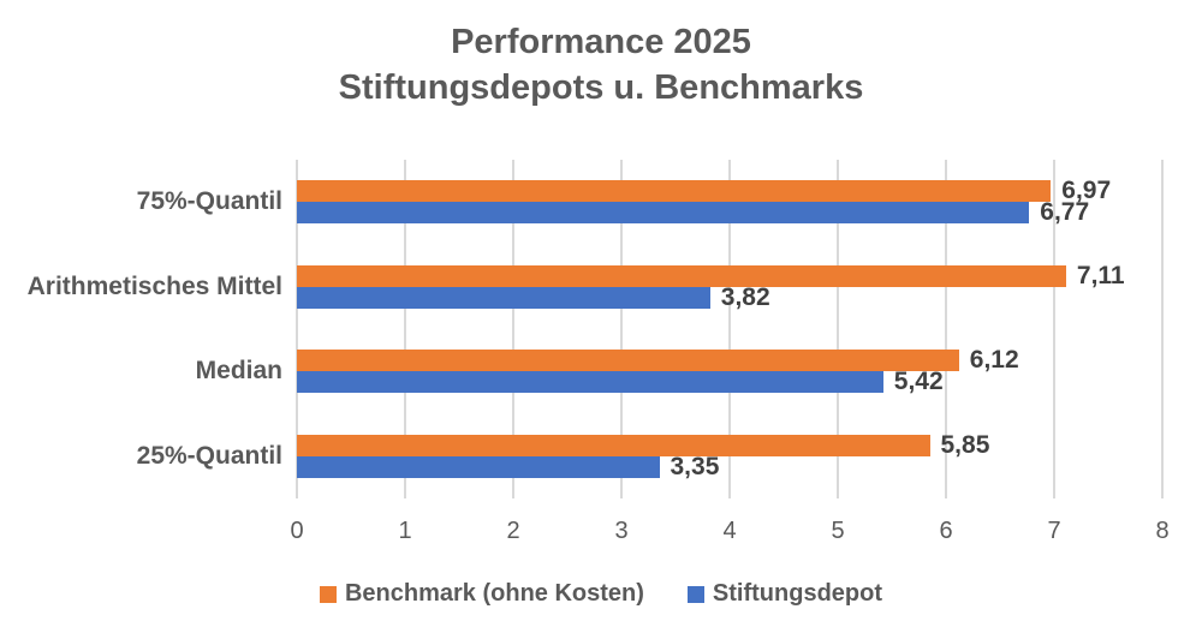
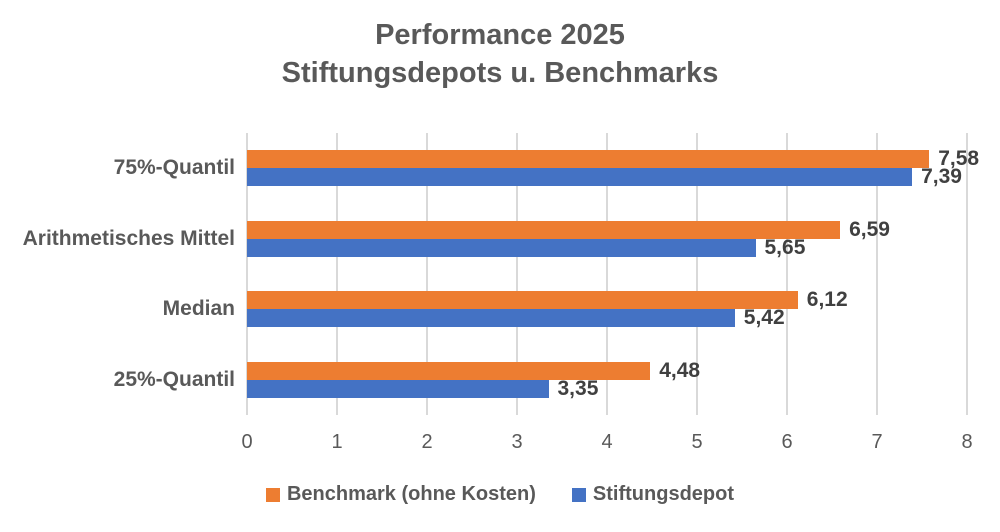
Benchmark (ohne Kosten)/75%-Quantil: 6,97 -> 7,58
Stiftungsdepot/75%-Quantil: 6,77 -> 7,39
Benchmark (ohne Kosten)/Arithmetisches Mittel: 7,11 -> 6,59
Stiftungsdepot/Arithmetisches Mittel: 3,82 -> 5,65
Benchmark (ohne Kosten)/25%-Quantil: 5,85 -> 4,48
